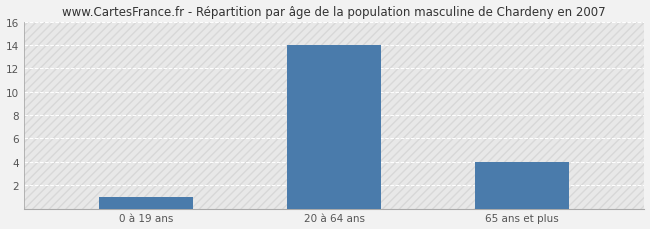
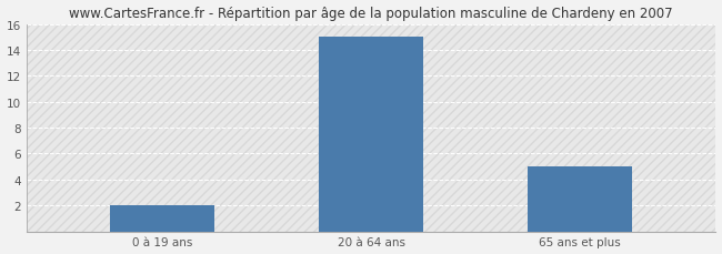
0 à 19 ans: 1 -> 2
20 à 64 ans: 14 -> 15
65 ans et plus: 4 -> 5
